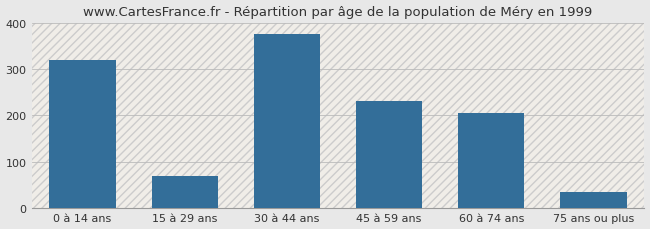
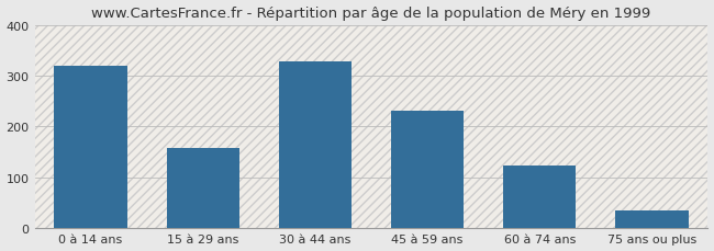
15 à 29 ans: 70 -> 158
30 à 44 ans: 375 -> 328
60 à 74 ans: 205 -> 124
